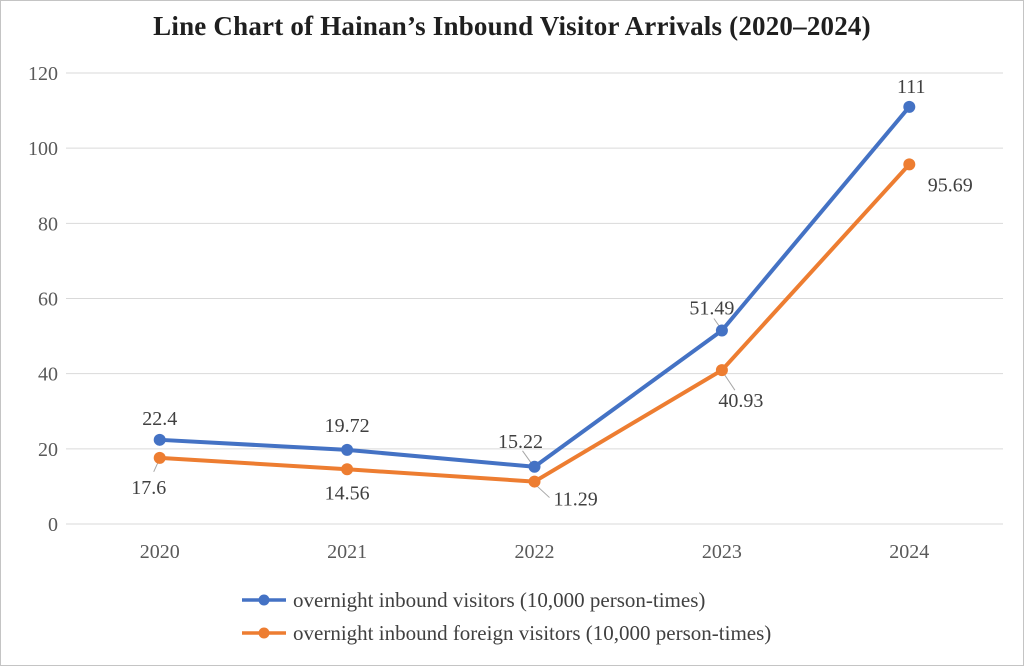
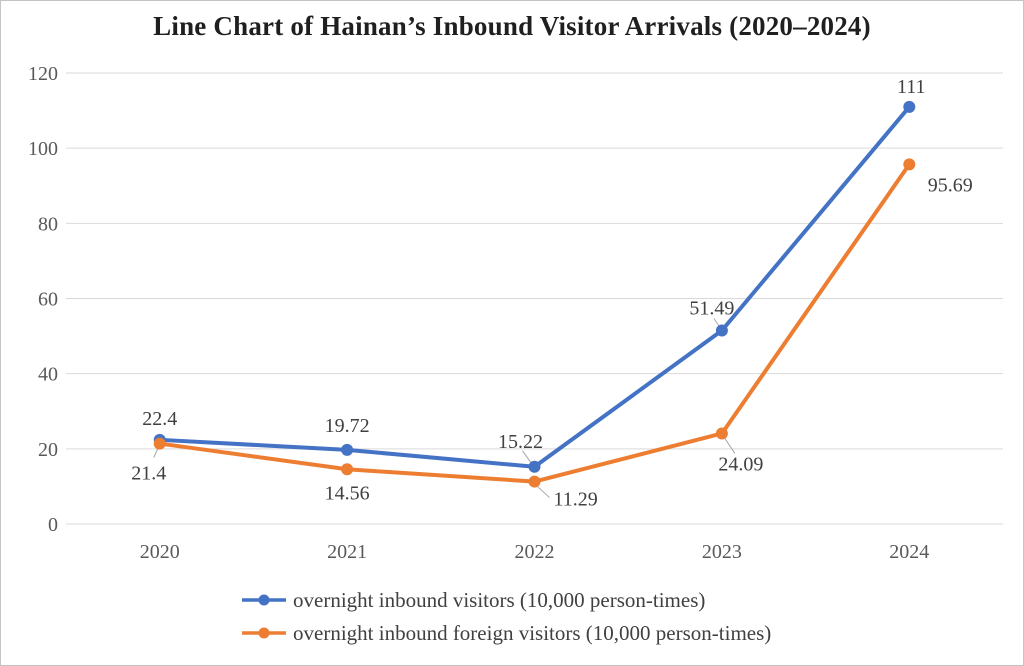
overnight inbound foreign visitors (10,000 person-times)/2020: 17.6 -> 21.4
overnight inbound foreign visitors (10,000 person-times)/2023: 40.93 -> 24.09
